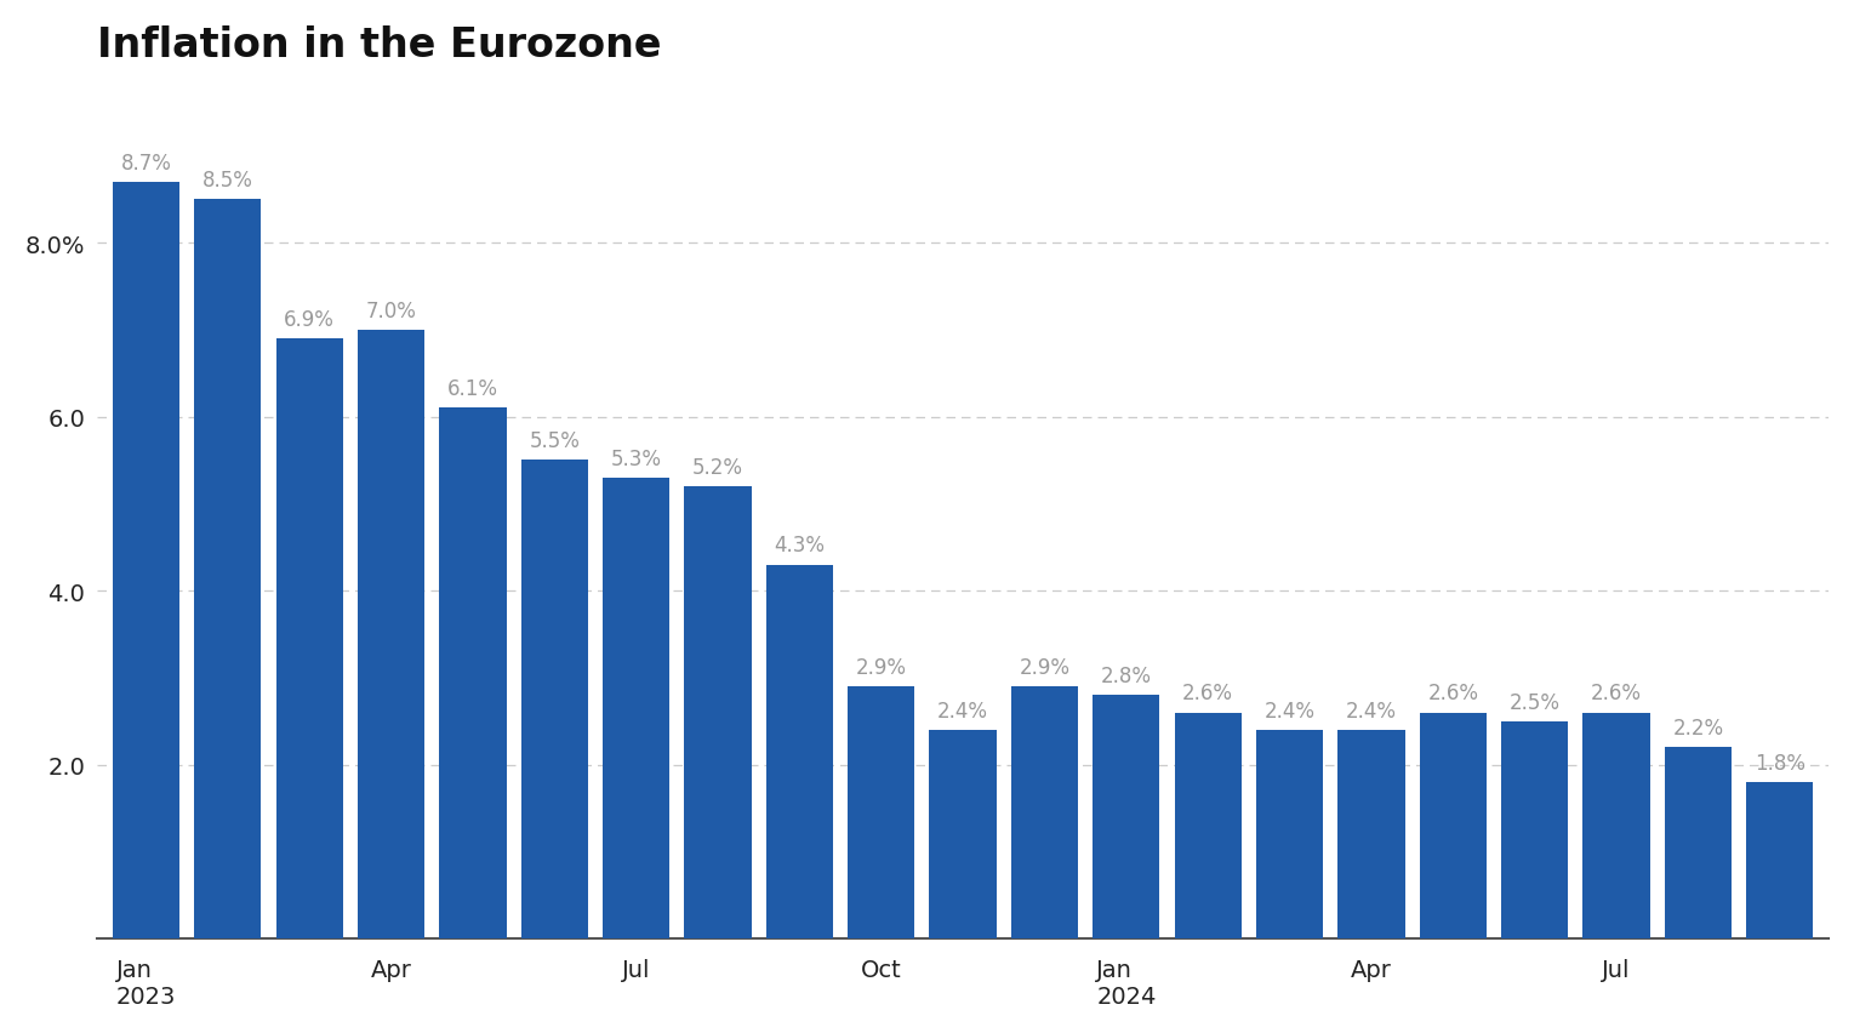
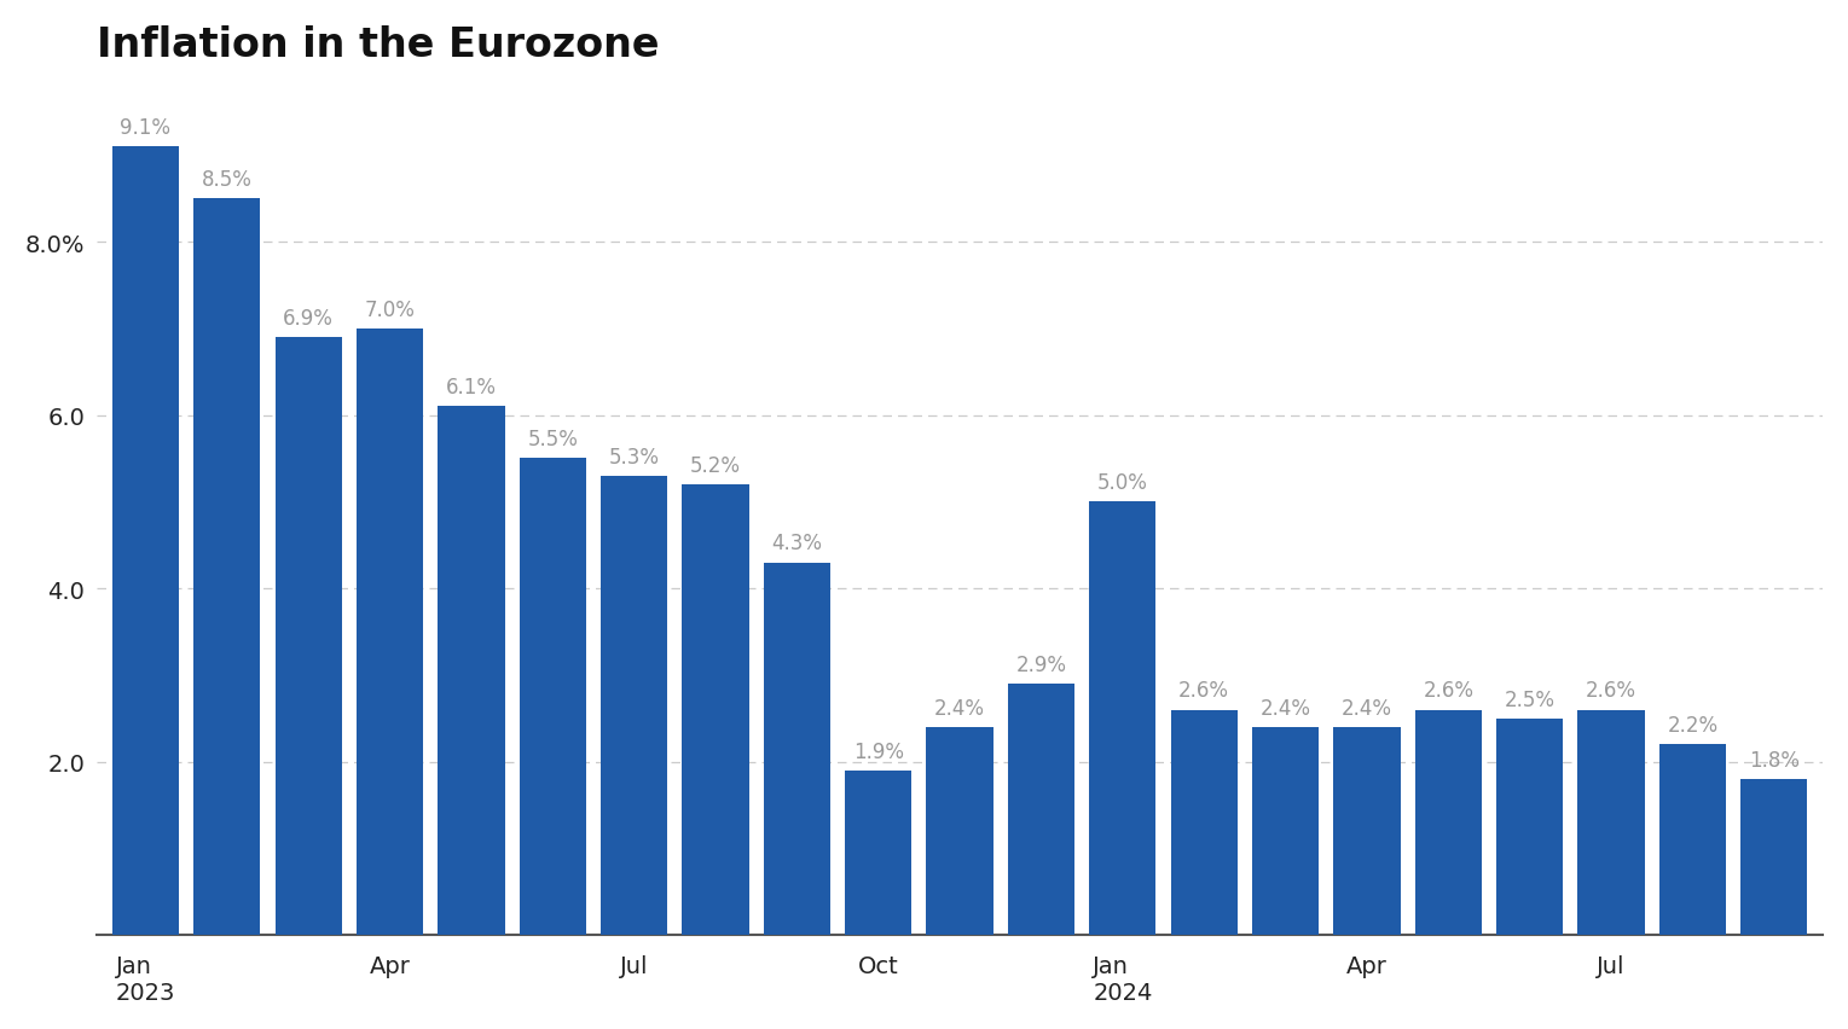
Jan 2023: 8.7% -> 9.1%
Oct: 2.9% -> 1.9%
Jan 2024: 2.8% -> 5.0%
